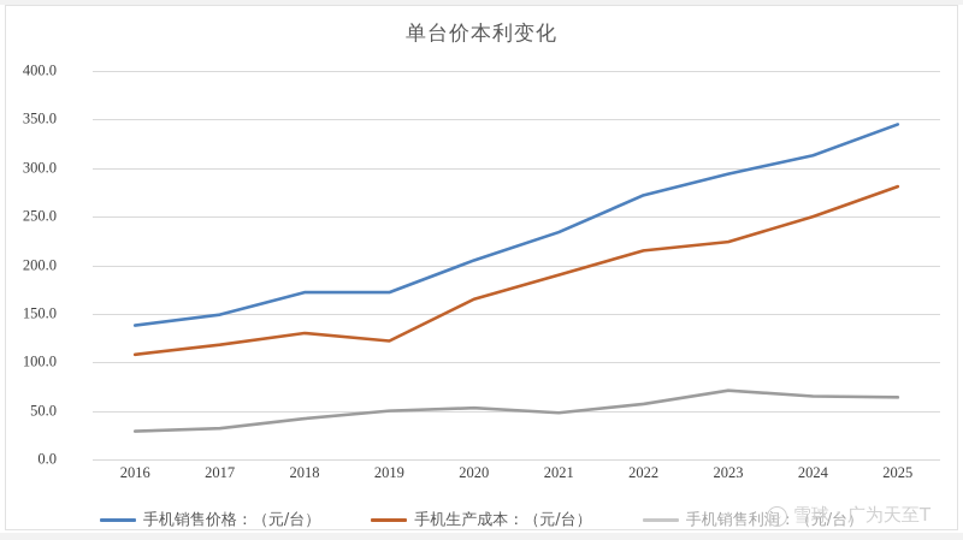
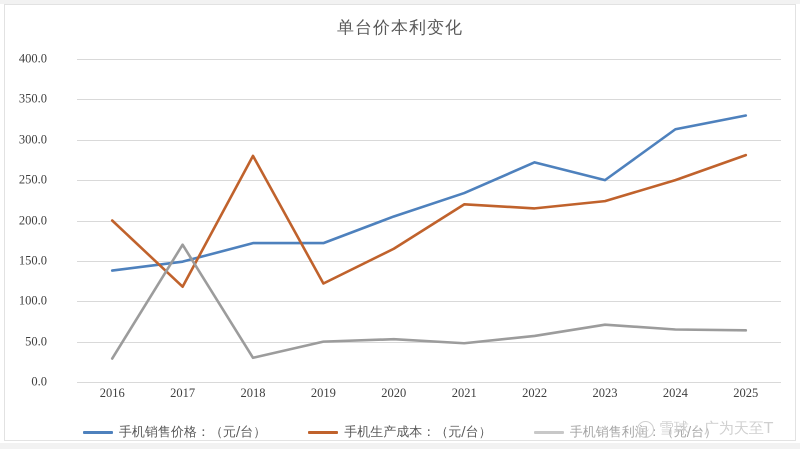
手机生产成本：（元/台）/2016: 110 -> 200
手机销售利润：（元/台）/2017: 30 -> 170
手机生产成本：（元/台）/2018: 130 -> 280
手机销售利润：（元/台）/2018: 40 -> 30
手机生产成本：（元/台）/2021: 190 -> 220
手机销售价格：（元/台）/2023: 290 -> 250
手机销售价格：（元/台）/2025: 340 -> 330
